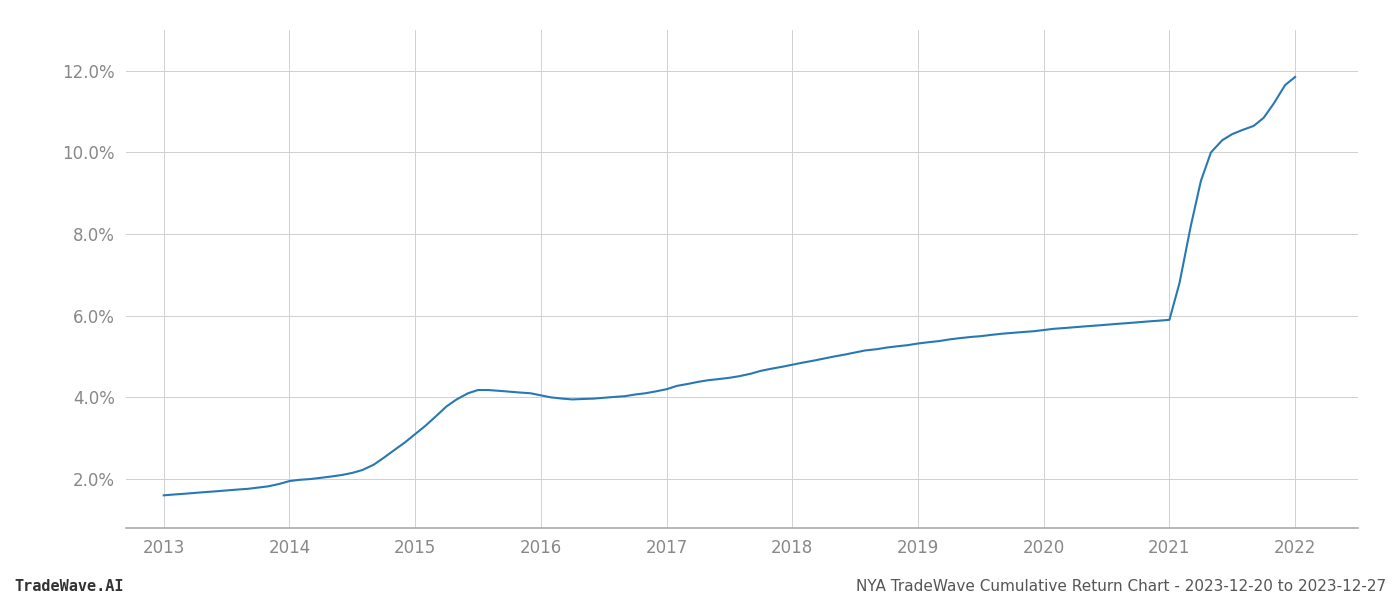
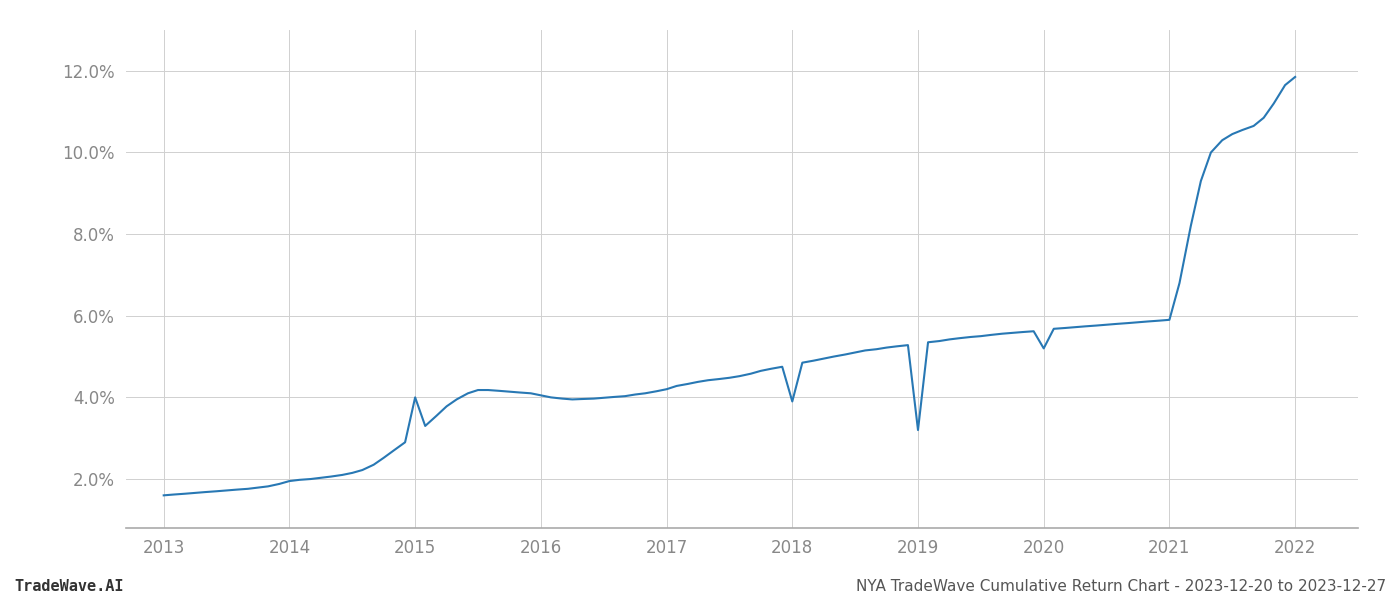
2015: 3.10% -> 4.00%
2018: 4.80% -> 3.90%
2019: 5.32% -> 3.20%
2020: 5.65% -> 5.20%
